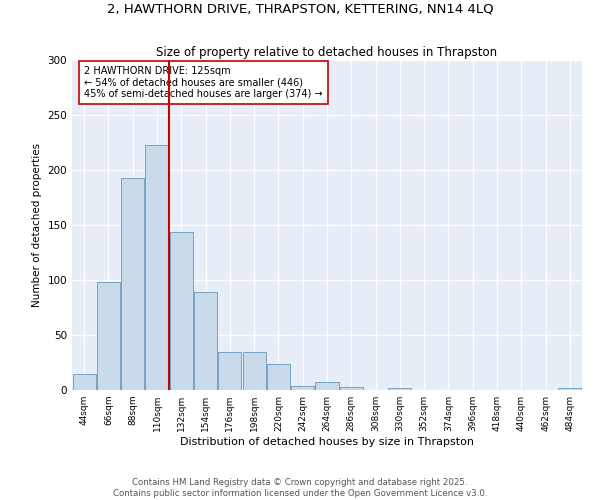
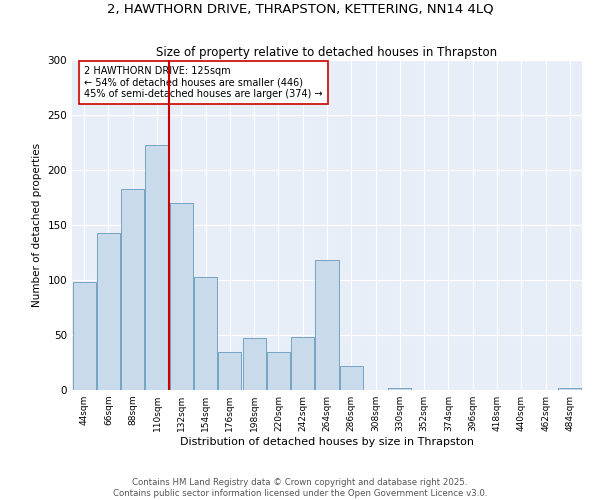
44sqm: 15 -> 98
66sqm: 98 -> 143
88sqm: 193 -> 183
132sqm: 144 -> 170
154sqm: 89 -> 103
198sqm: 35 -> 47
220sqm: 24 -> 35
242sqm: 4 -> 48
264sqm: 7 -> 118
286sqm: 3 -> 22
